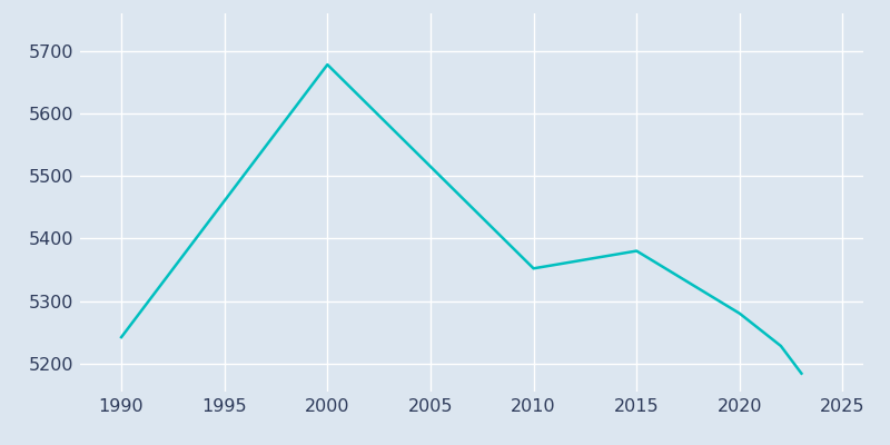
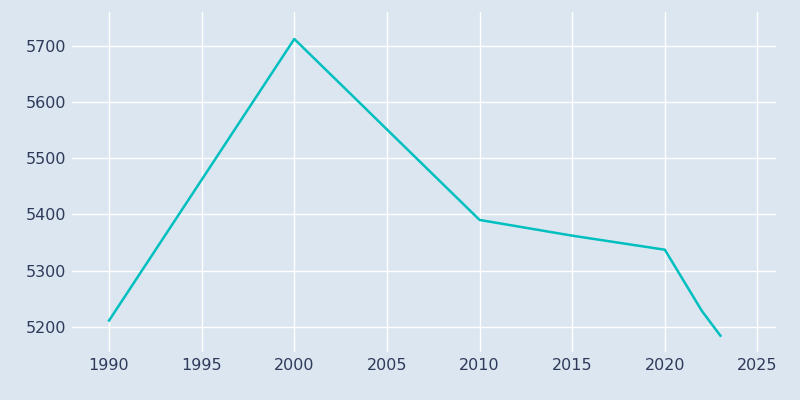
1990: 5242 -> 5211
2000: 5678 -> 5712
2010: 5352 -> 5390
2015: 5380 -> 5362
2020: 5280 -> 5337
